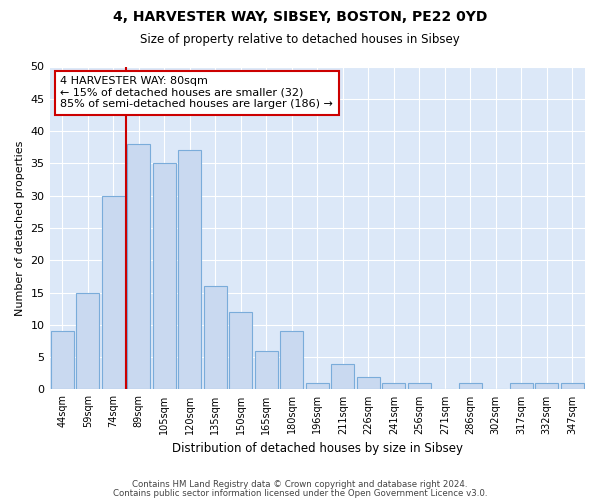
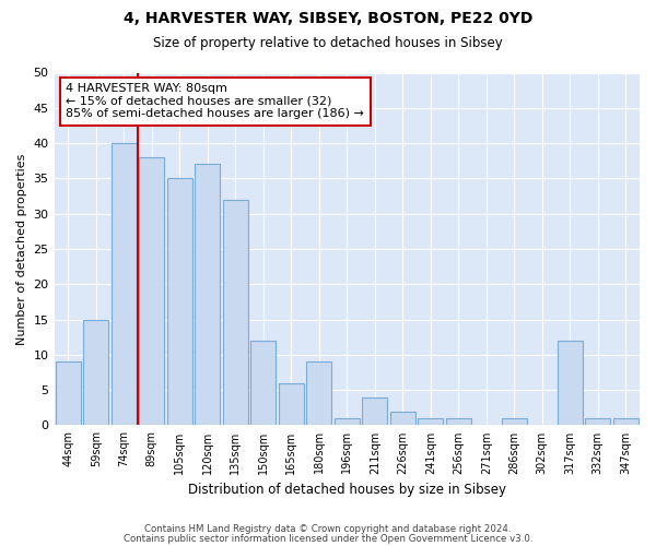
74sqm: 30 -> 40
135sqm: 16 -> 32
317sqm: 1 -> 12
